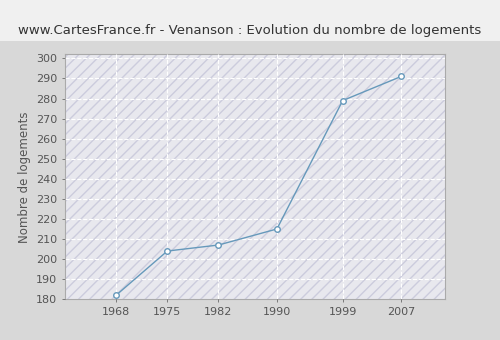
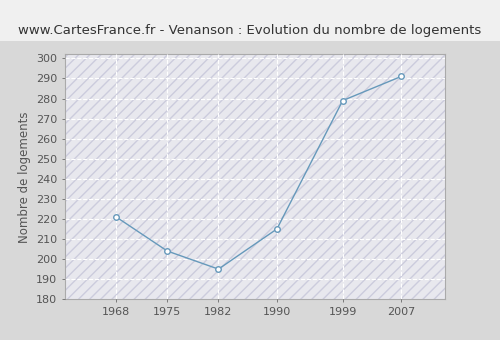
1968: 182 -> 221
1982: 207 -> 195
